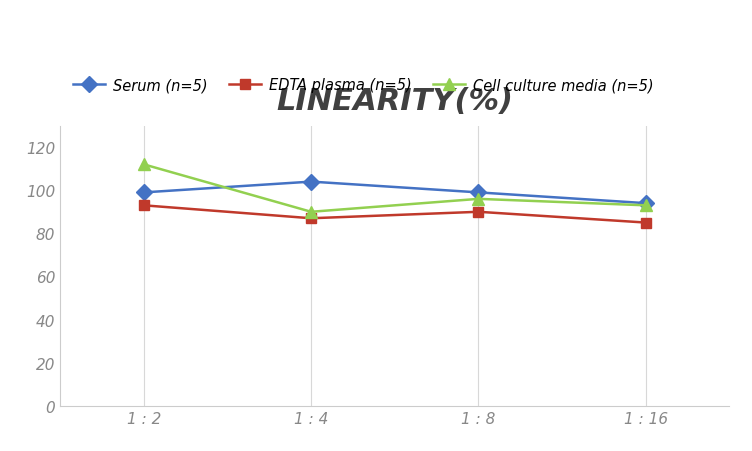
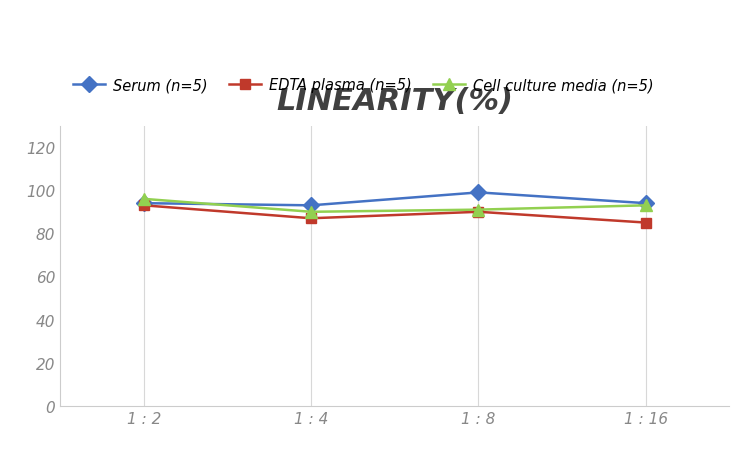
Serum (n=5)/1 : 2: 99 -> 94
Cell culture media (n=5)/1 : 2: 112 -> 96
Serum (n=5)/1 : 4: 104 -> 93
Cell culture media (n=5)/1 : 8: 96 -> 91
